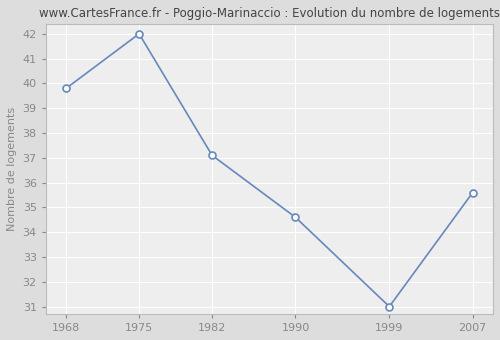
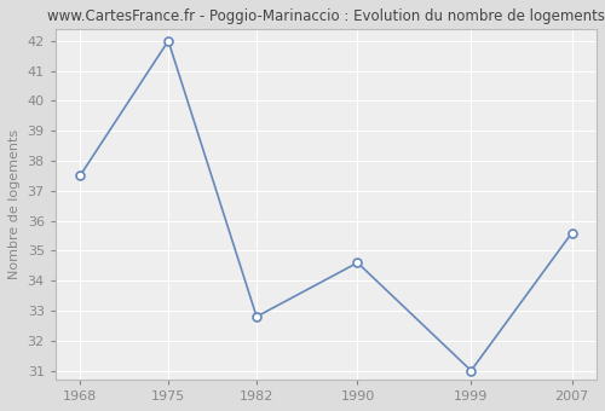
1968: 39.8 -> 37.5
1982: 37.1 -> 32.8
